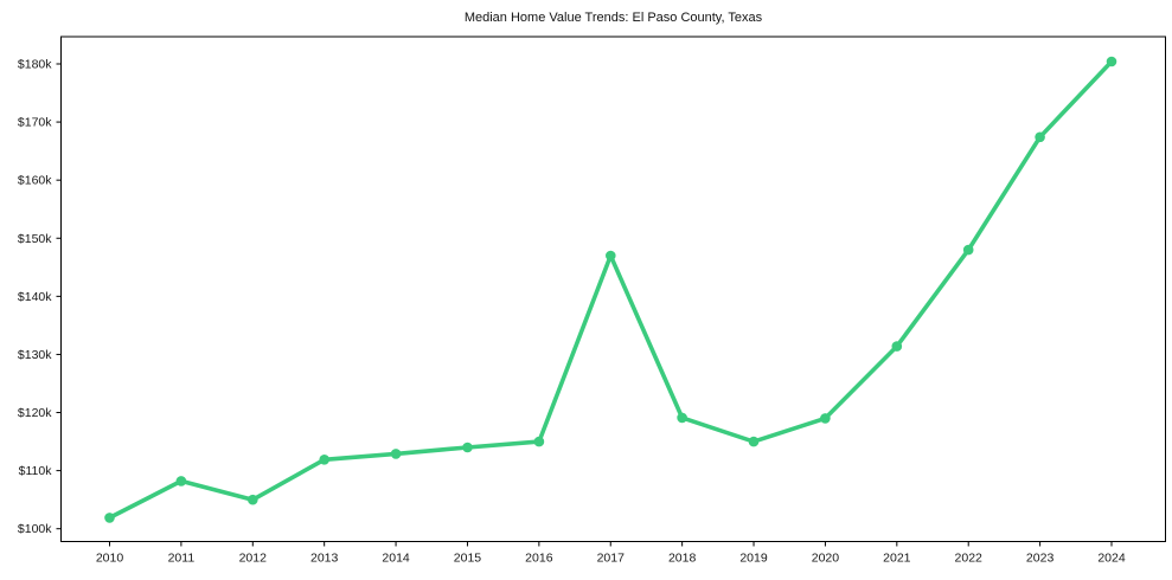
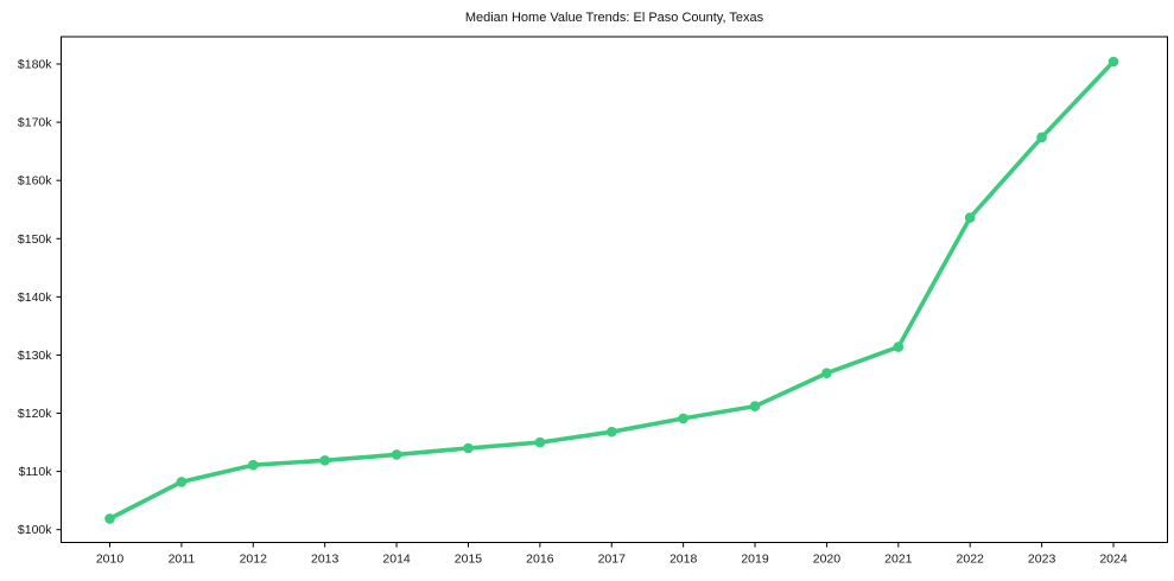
2012: $105k -> $111k
2017: $147k -> $117k
2019: $115k -> $121k
2020: $119k -> $127k
2022: $148k -> $154k
